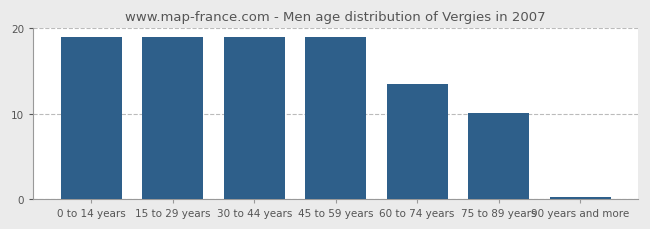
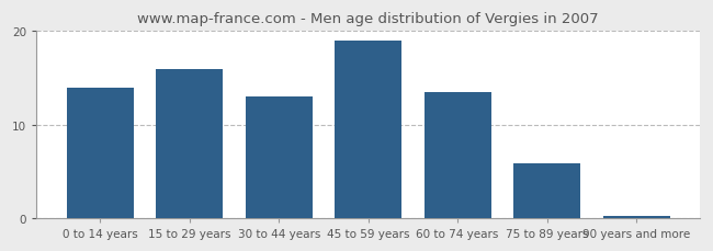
0 to 14 years: 19.0 -> 14.0
15 to 29 years: 19.0 -> 16.0
30 to 44 years: 19.0 -> 13.0
75 to 89 years: 10.1 -> 5.8
